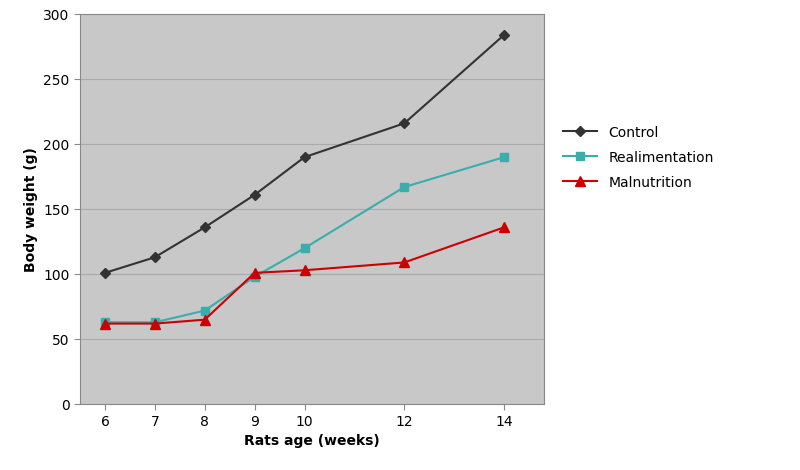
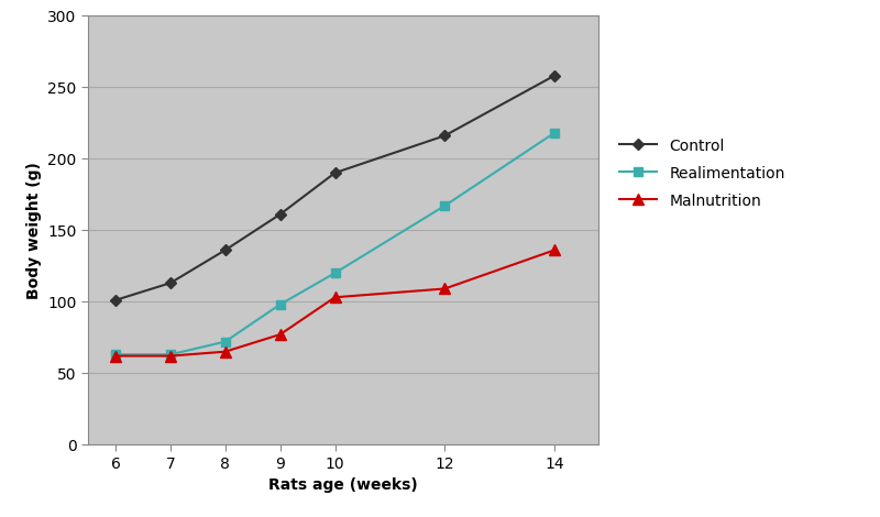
Malnutrition/9: 101 -> 77
Control/14: 284 -> 258
Realimentation/14: 190 -> 218
